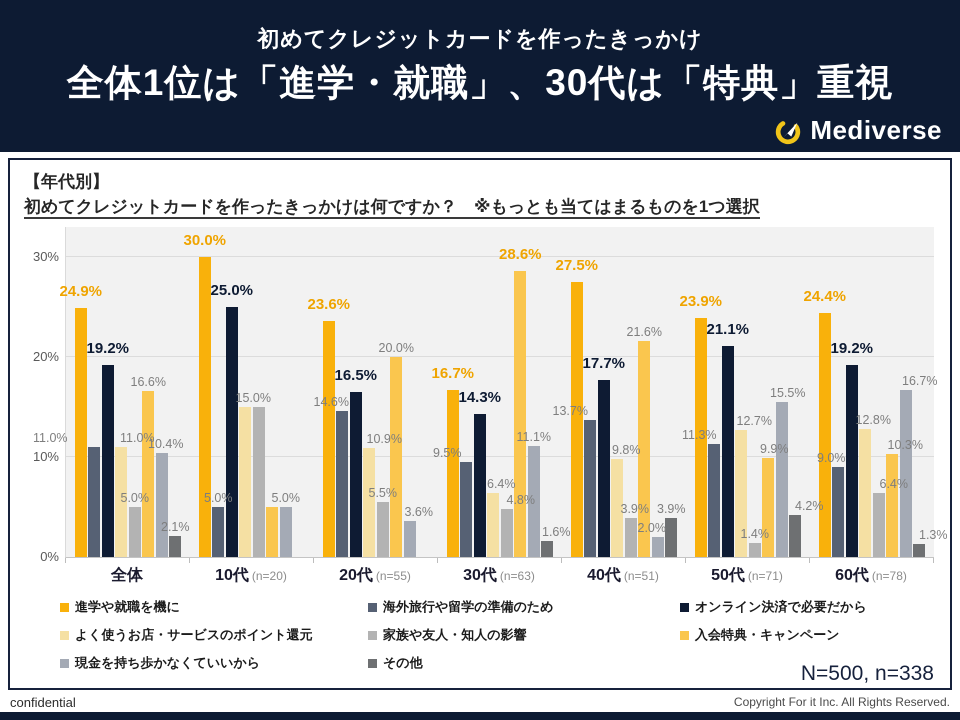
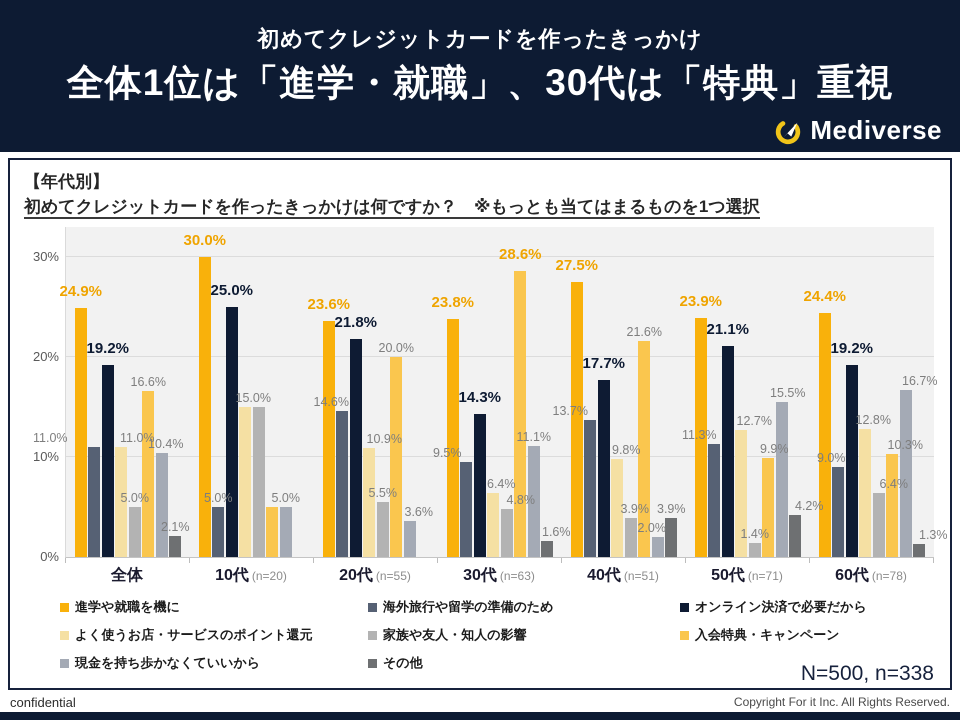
オンライン決済で必要だから/20代: 16.5% -> 21.8%
進学や就職を機に/30代: 16.7% -> 23.8%
